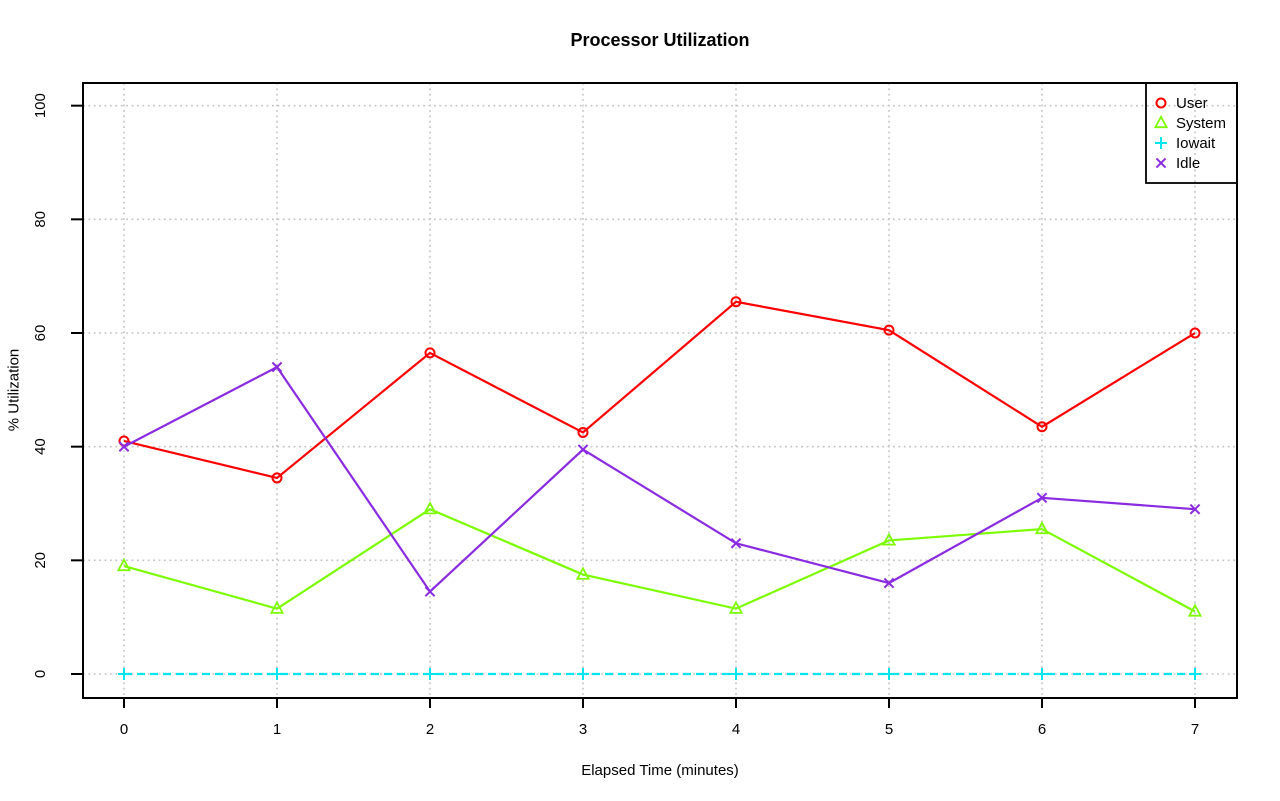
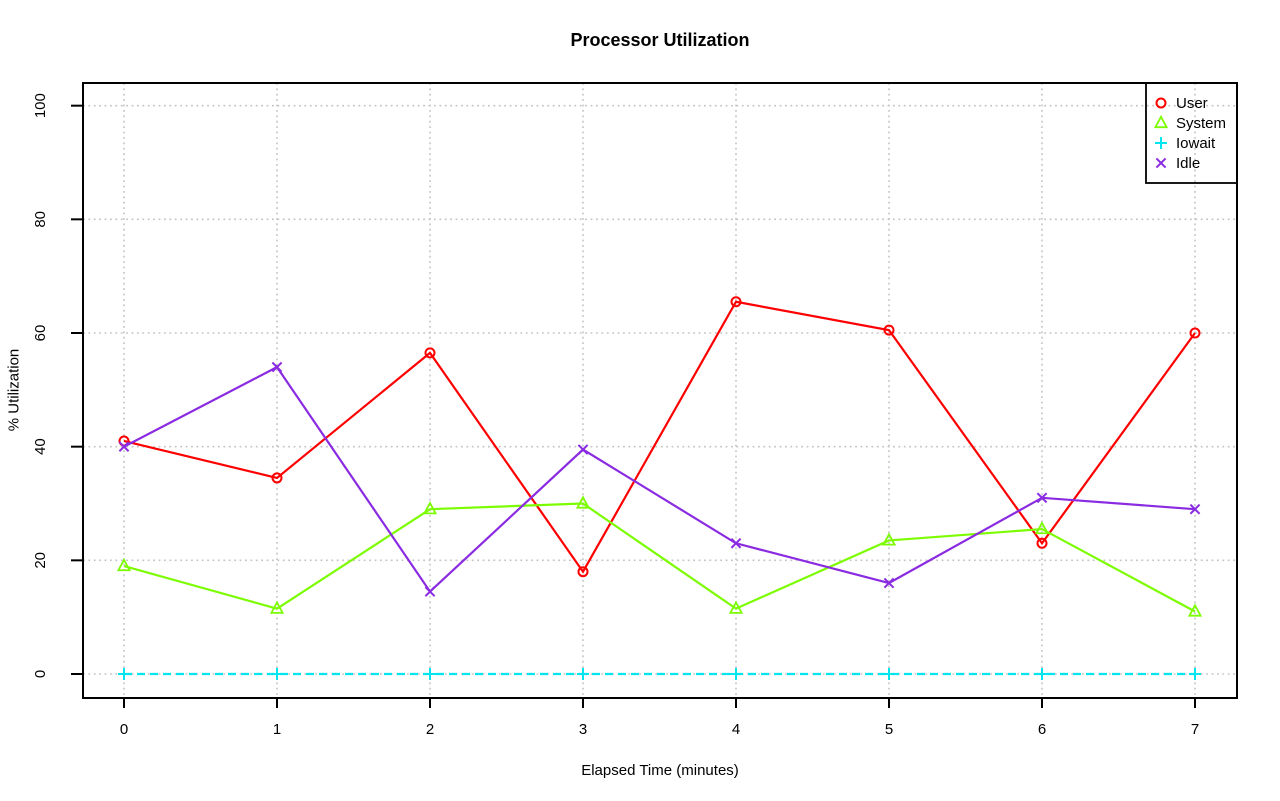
User/3: 42 -> 18
System/3: 18 -> 30
User/6: 44 -> 23
